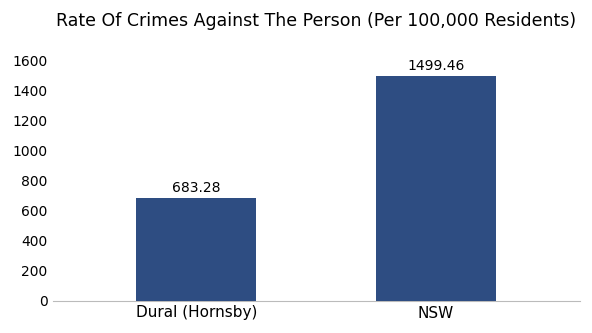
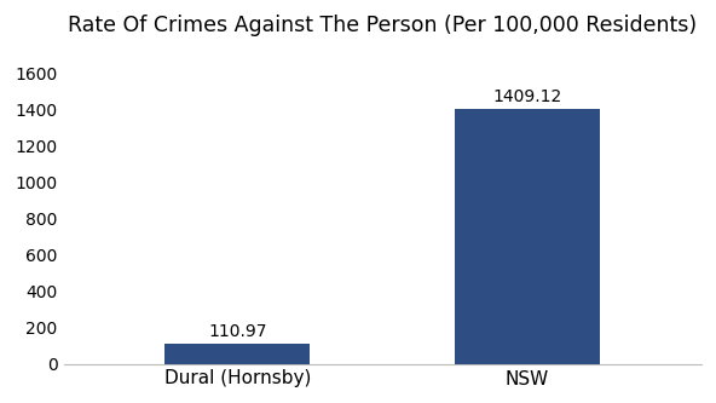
Dural (Hornsby): 683.28 -> 110.97
NSW: 1499.46 -> 1409.12
